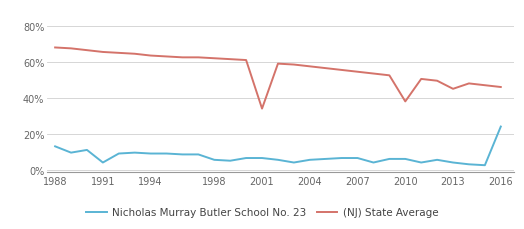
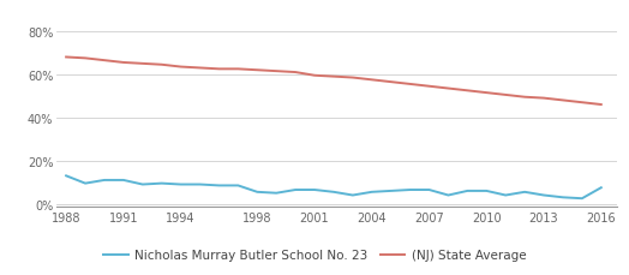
Nicholas Murray Butler School No. 23/1991: 4% -> 11%
(NJ) State Average/2001: 34% -> 59%
(NJ) State Average/2010: 38% -> 52%
(NJ) State Average/2013: 45% -> 49%
Nicholas Murray Butler School No. 23/2016: 24% -> 7%
